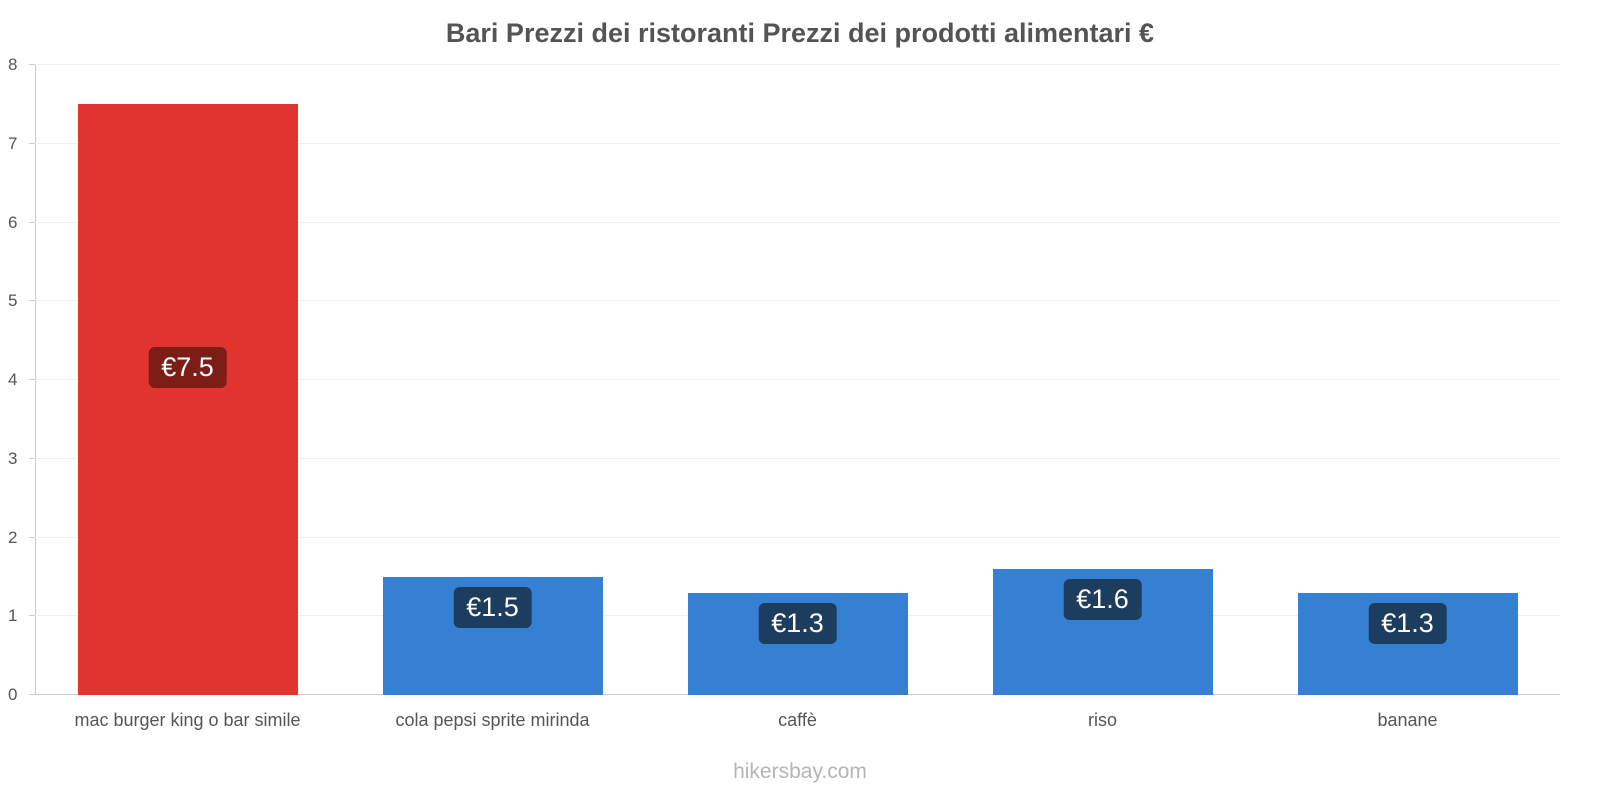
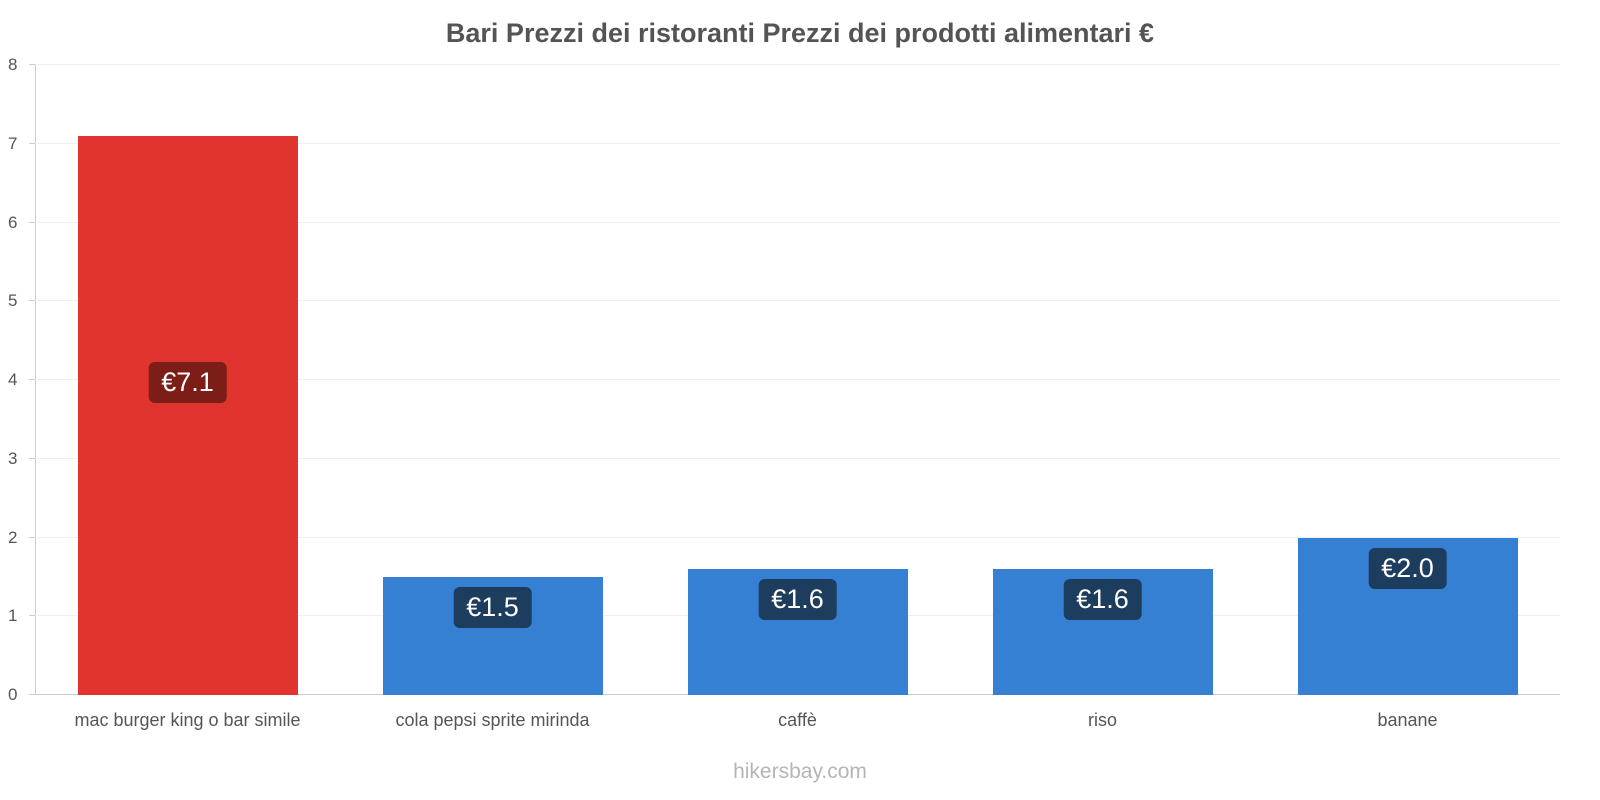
mac burger king o bar simile: €7.5 -> €7.1
caffè: €1.3 -> €1.6
banane: €1.3 -> €2.0
